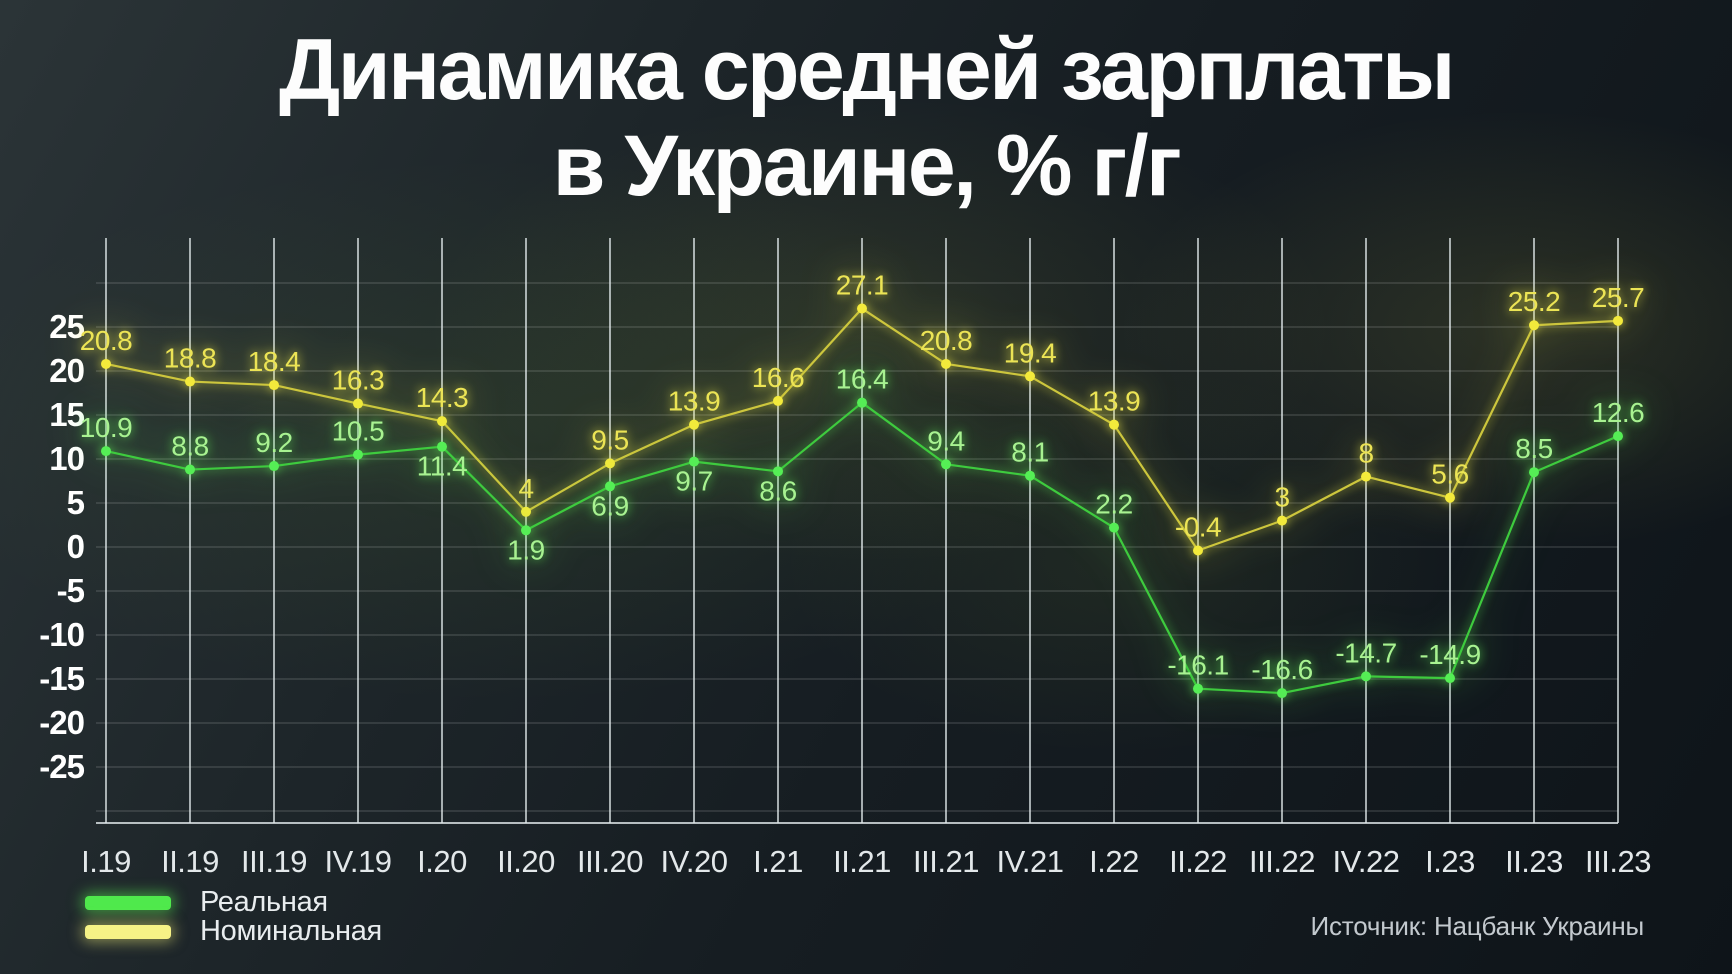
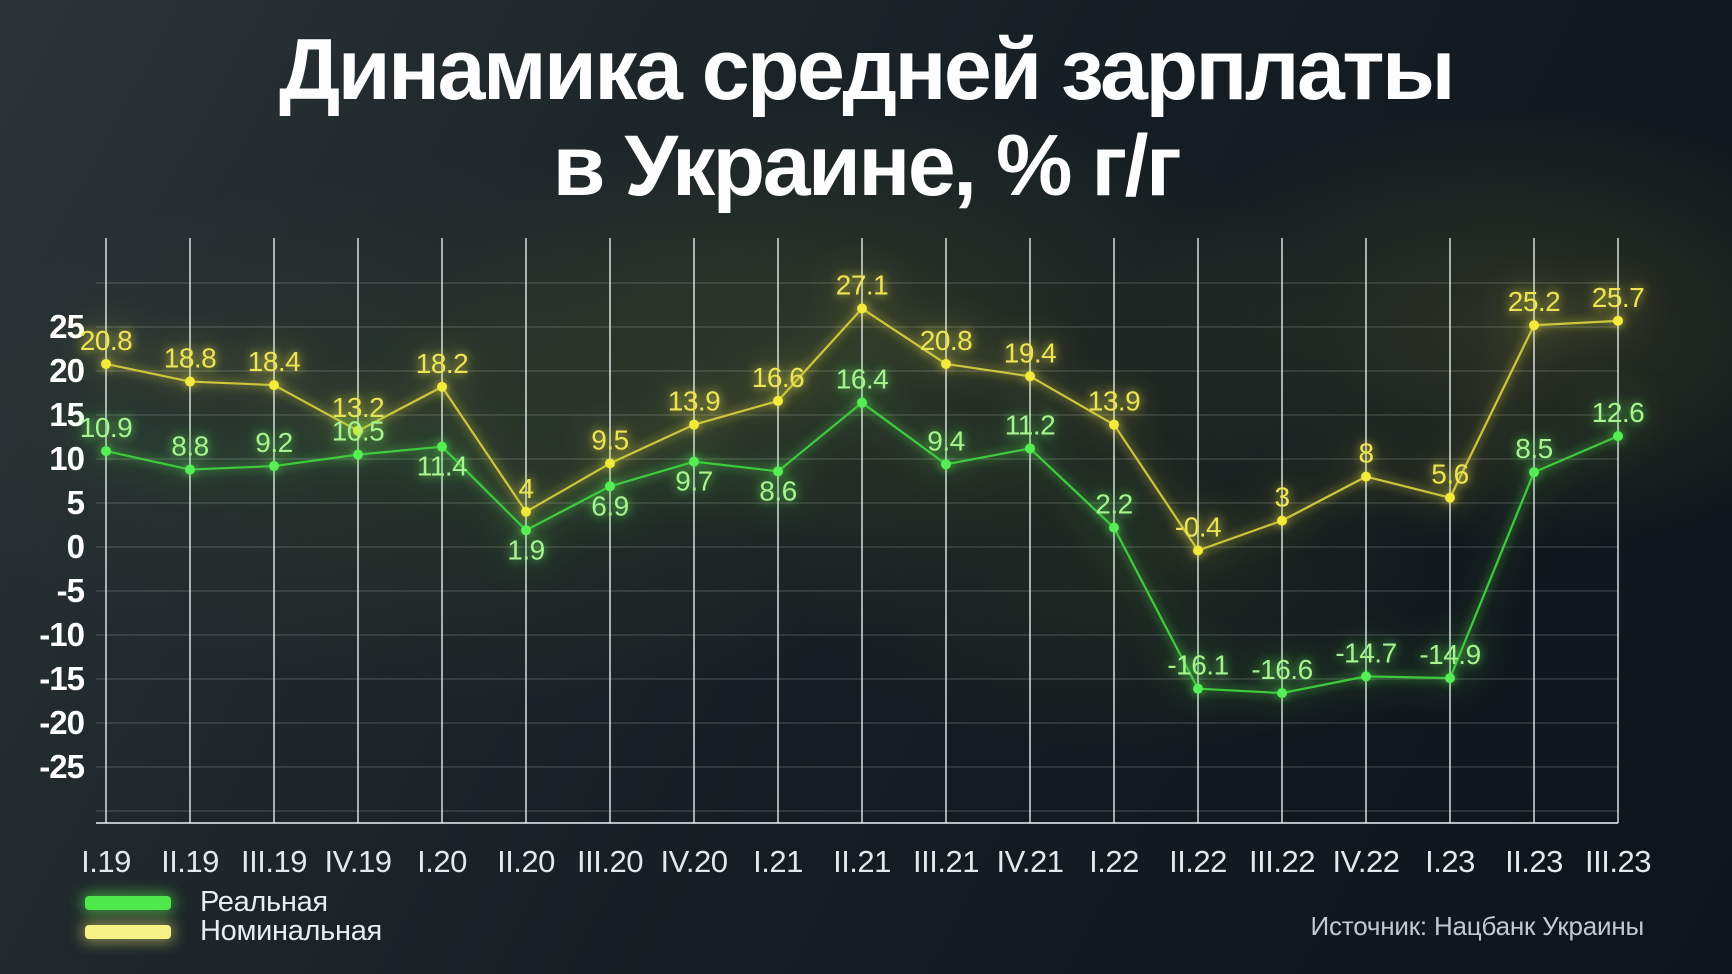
Номинальная/IV.19: 16.3 -> 13.2
Номинальная/I.20: 14.3 -> 18.2
Реальная/IV.21: 8.1 -> 11.2
